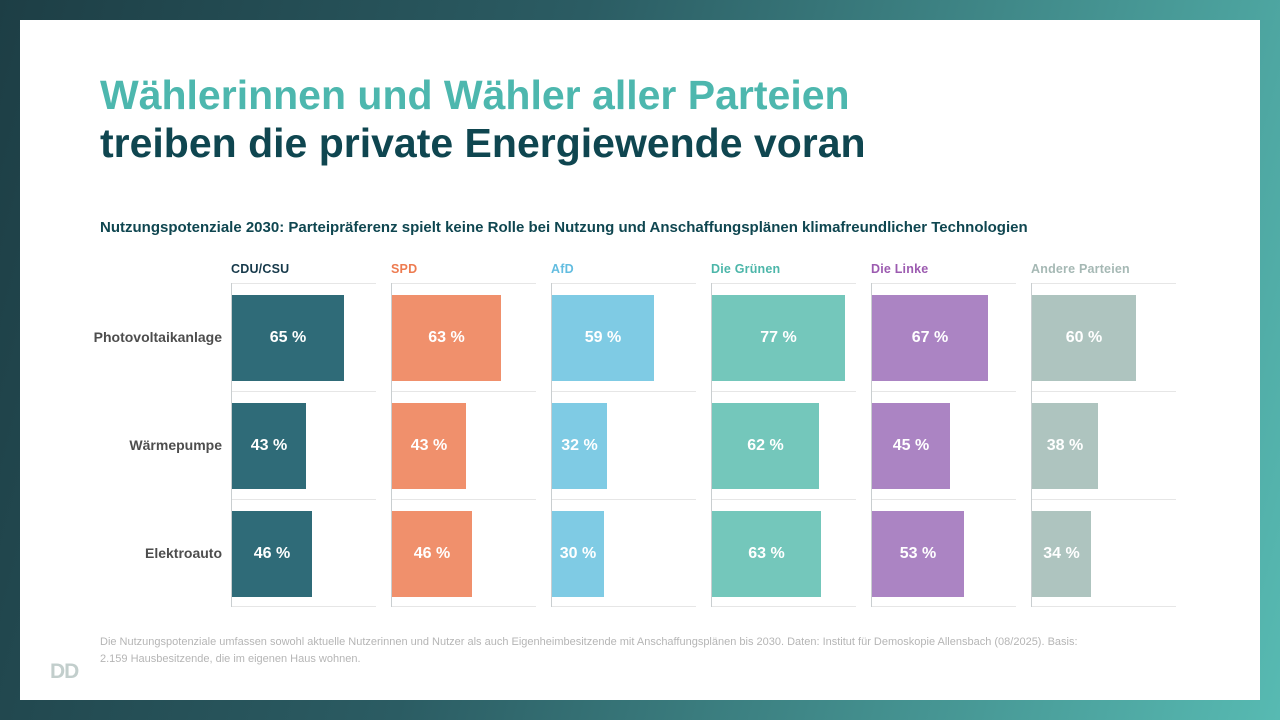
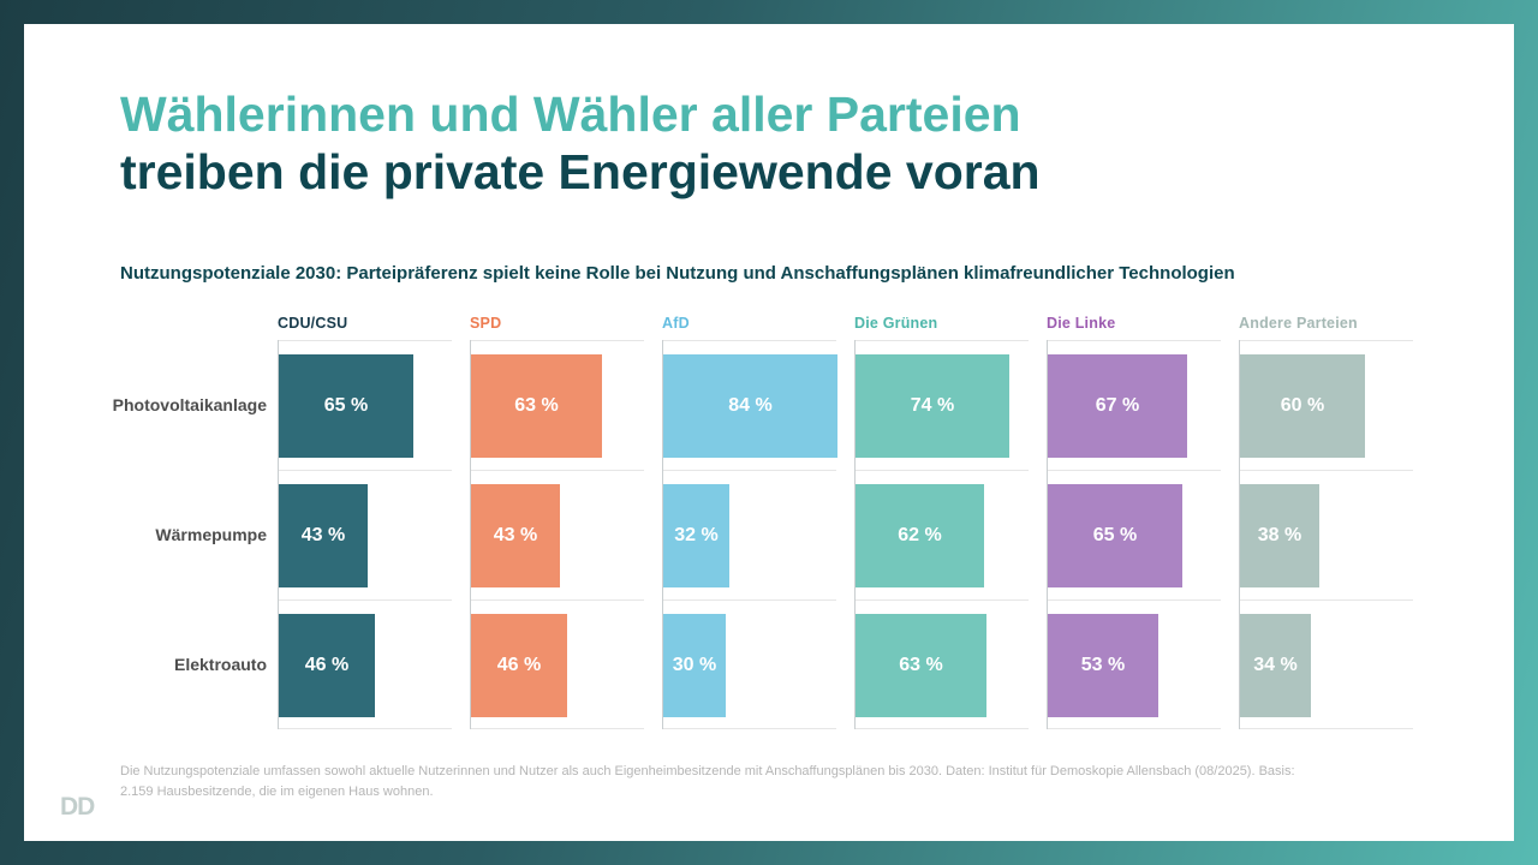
AfD/Photovoltaikanlage: 59 -> 84
Die Grünen/Photovoltaikanlage: 77 -> 74
Die Linke/Wärmepumpe: 45 -> 65
